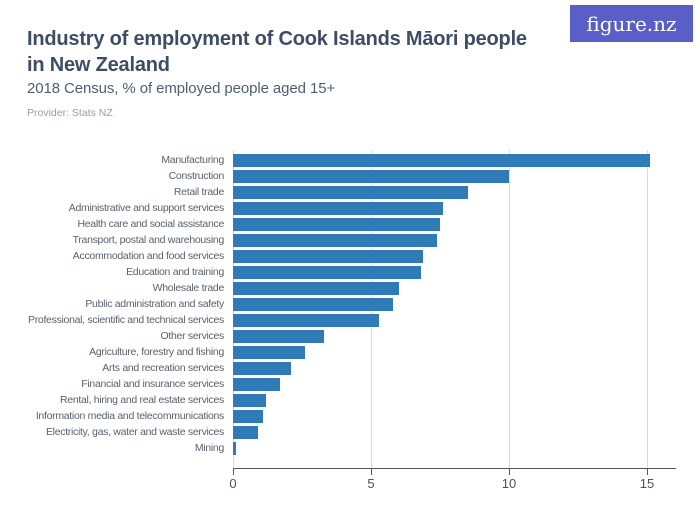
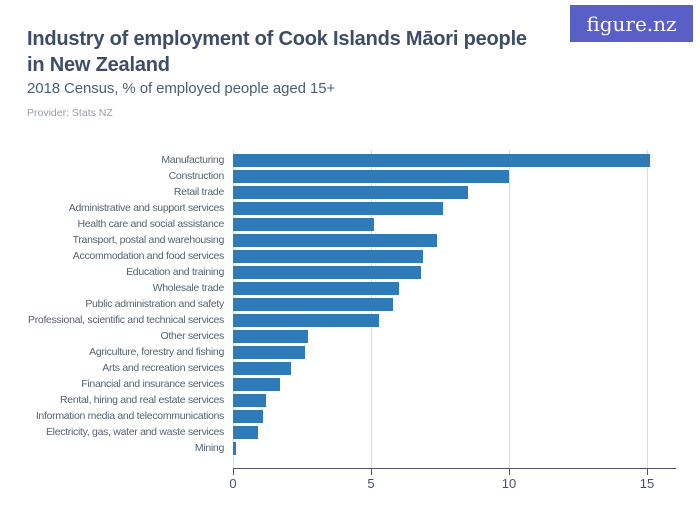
Health care and social assistance: 7.5 -> 5.1
Other services: 3.3 -> 2.7
